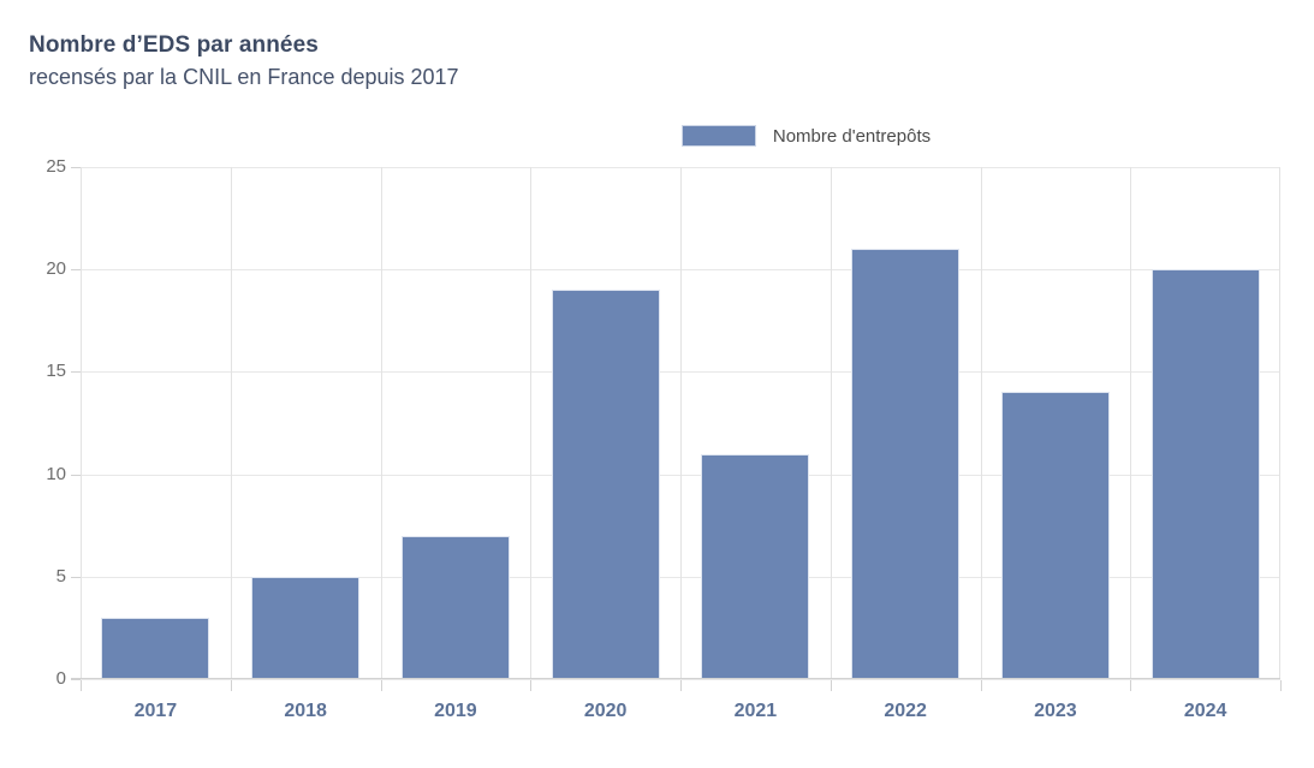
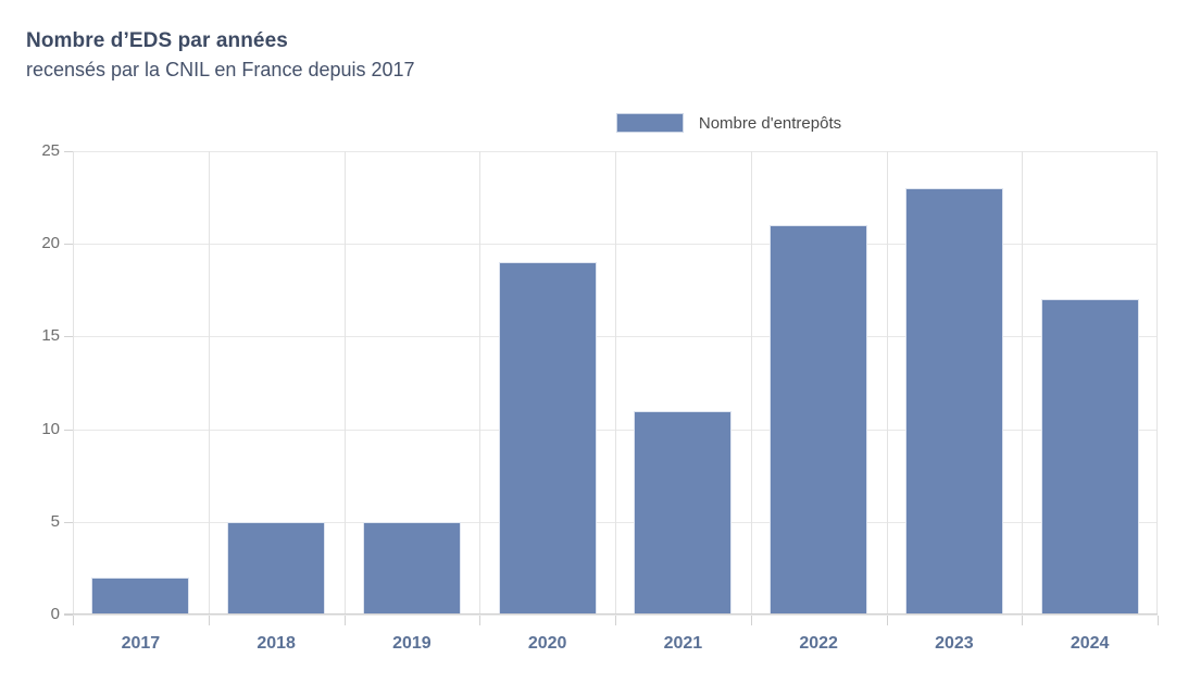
2017: 3 -> 2
2019: 7 -> 5
2023: 14 -> 23
2024: 20 -> 17
